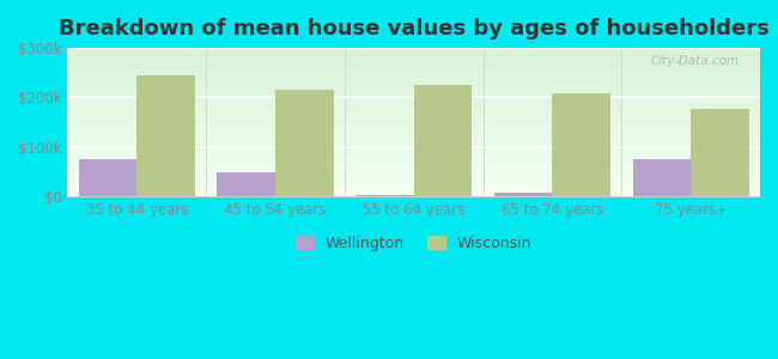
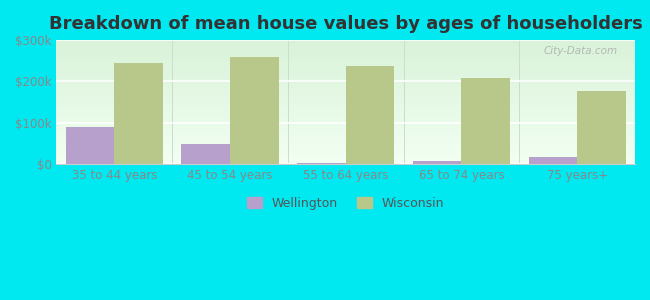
Wellington/35 to 44 years: $75k -> $90k
Wisconsin/45 to 54 years: $215k -> $260k
Wisconsin/55 to 64 years: $225k -> $238k
Wellington/75 years+: $75k -> $18k
